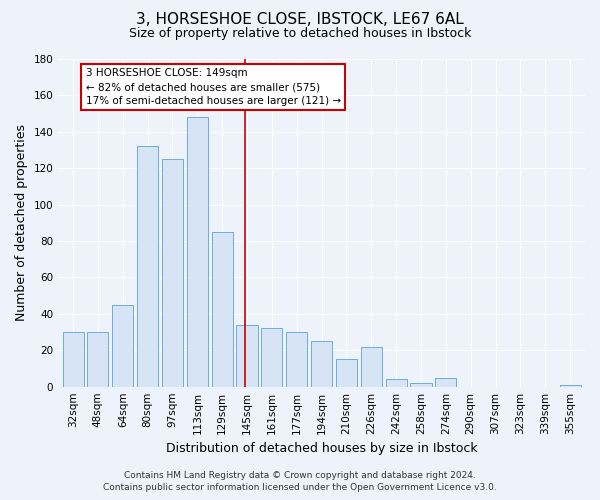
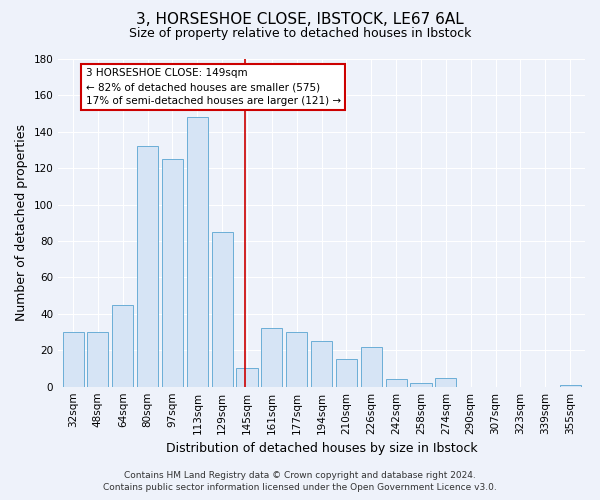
145sqm: 34 -> 10
